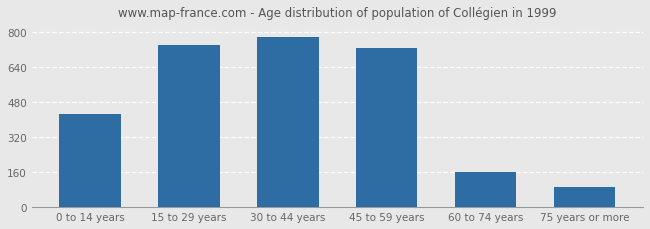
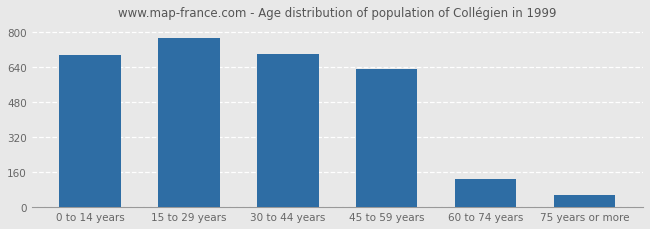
0 to 14 years: 425 -> 693
15 to 29 years: 740 -> 771
30 to 44 years: 775 -> 700
45 to 59 years: 725 -> 632
60 to 74 years: 160 -> 128
75 years or more: 90 -> 55
